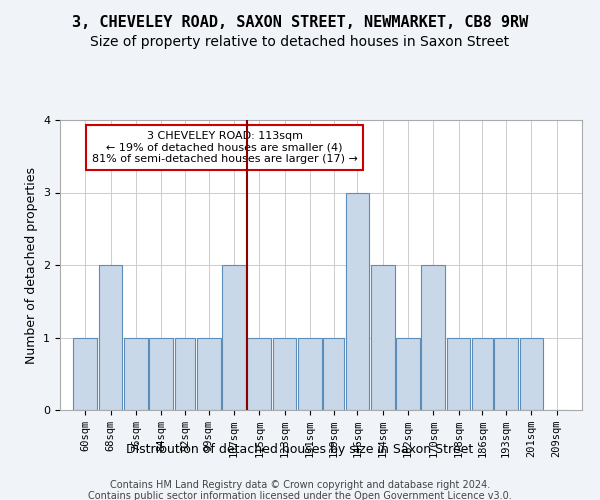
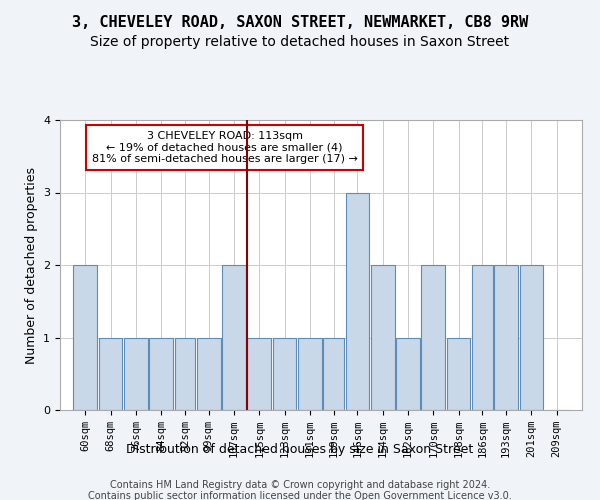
60sqm: 1 -> 2
68sqm: 2 -> 1
186sqm: 1 -> 2
193sqm: 1 -> 2
201sqm: 1 -> 2
